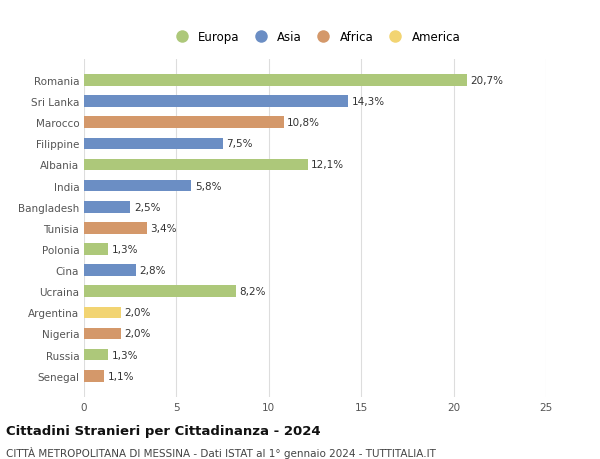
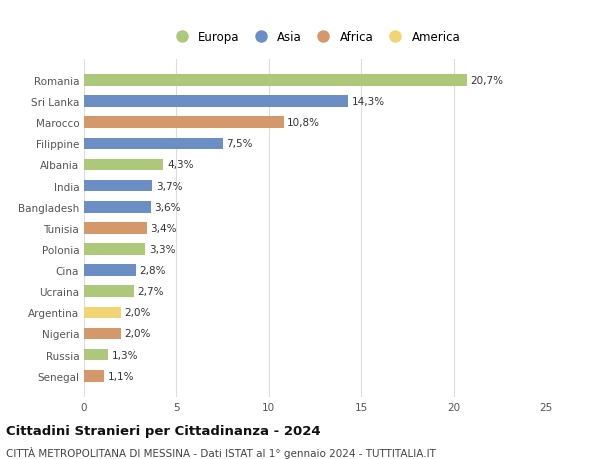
Albania: 12,1% -> 4,3%
India: 5,8% -> 3,7%
Bangladesh: 2,5% -> 3,6%
Polonia: 1,3% -> 3,3%
Ucraina: 8,2% -> 2,7%
